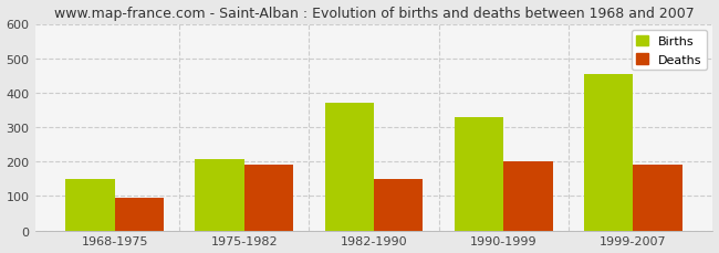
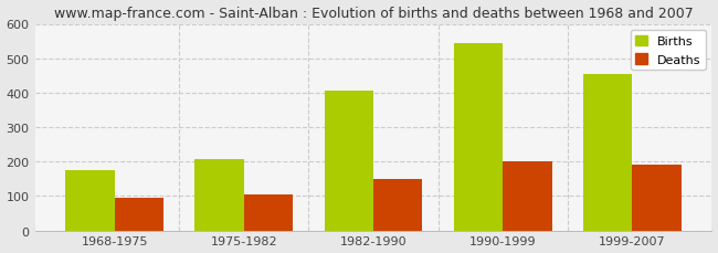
Births/1968-1975: 150 -> 175
Deaths/1975-1982: 190 -> 105
Births/1982-1990: 370 -> 405
Births/1990-1999: 330 -> 543
